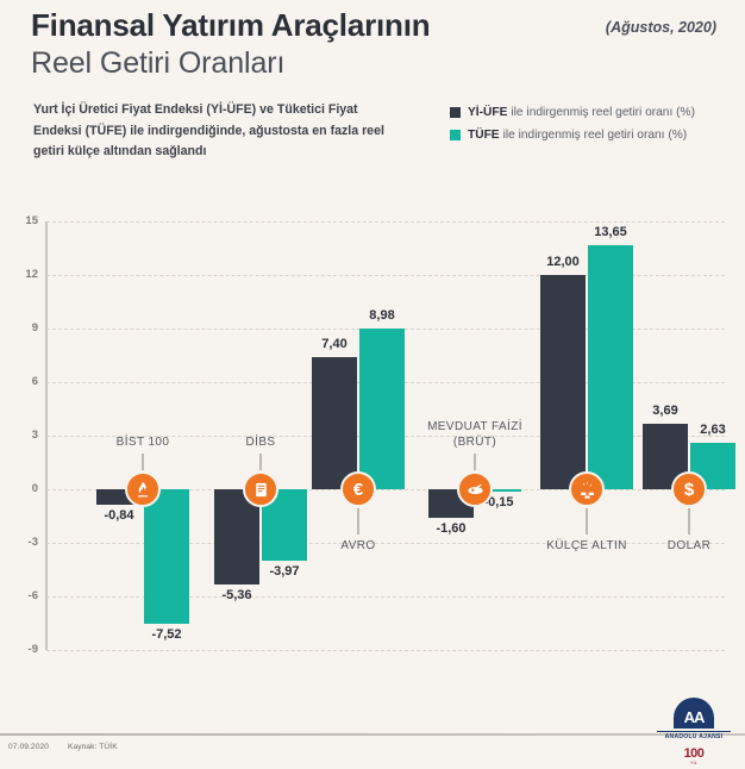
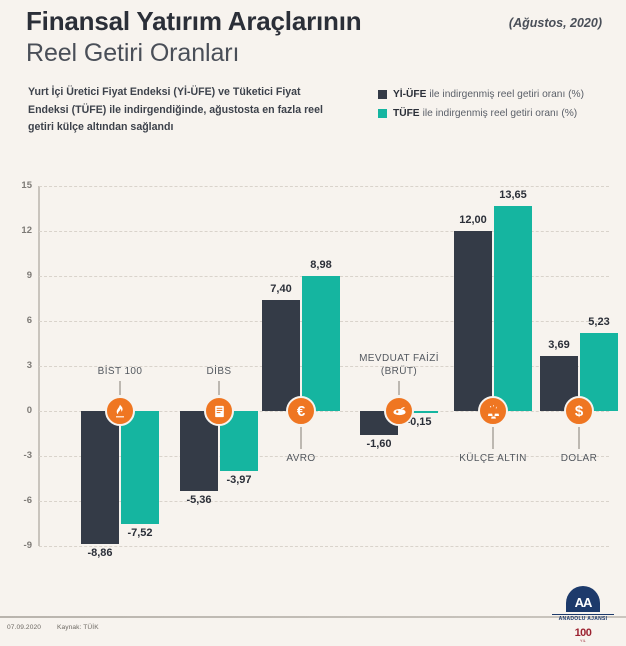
Yİ-ÜFE ile indirgenmiş reel getiri oranı (%)/BİST 100: -0,84 -> -8,86
TÜFE ile indirgenmiş reel getiri oranı (%)/DOLAR: 2,63 -> 5,23
